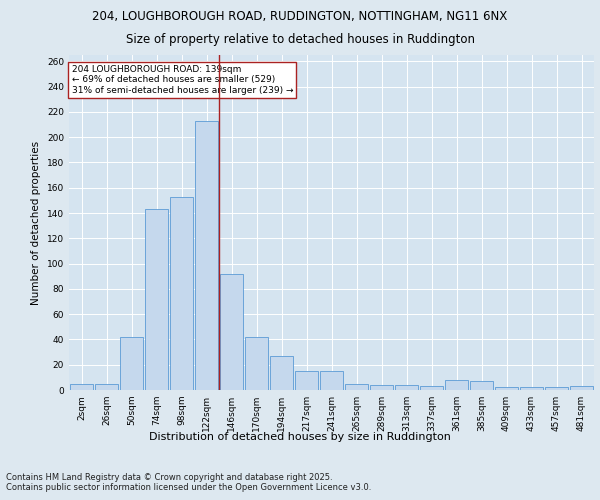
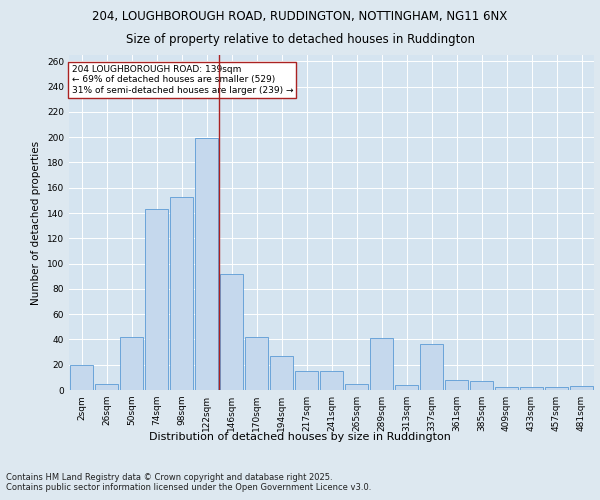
2sqm: 5 -> 20
122sqm: 213 -> 199
289sqm: 4 -> 41
337sqm: 3 -> 36
